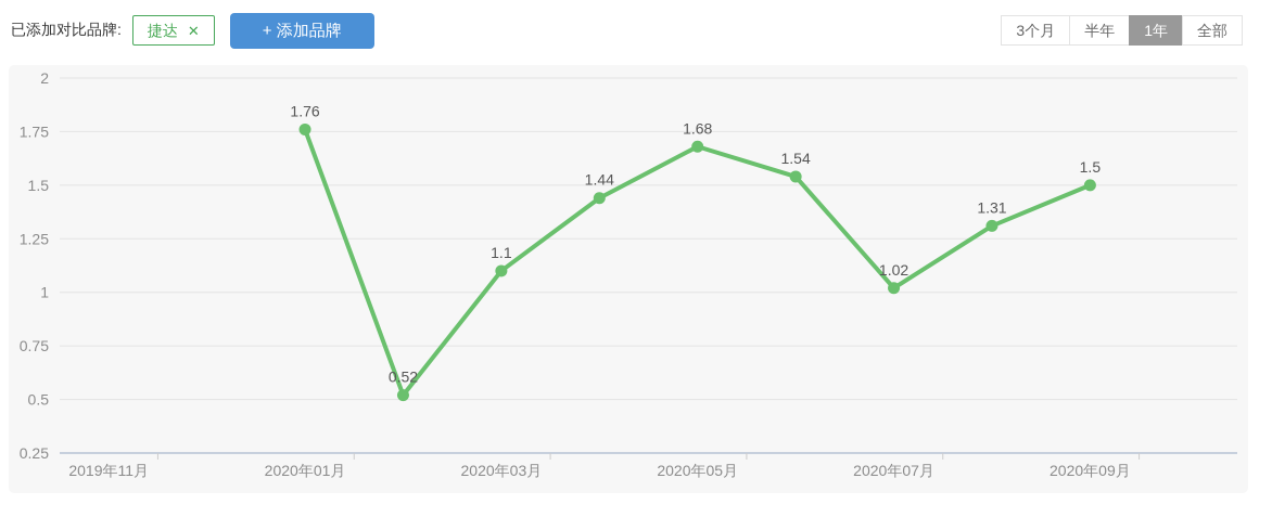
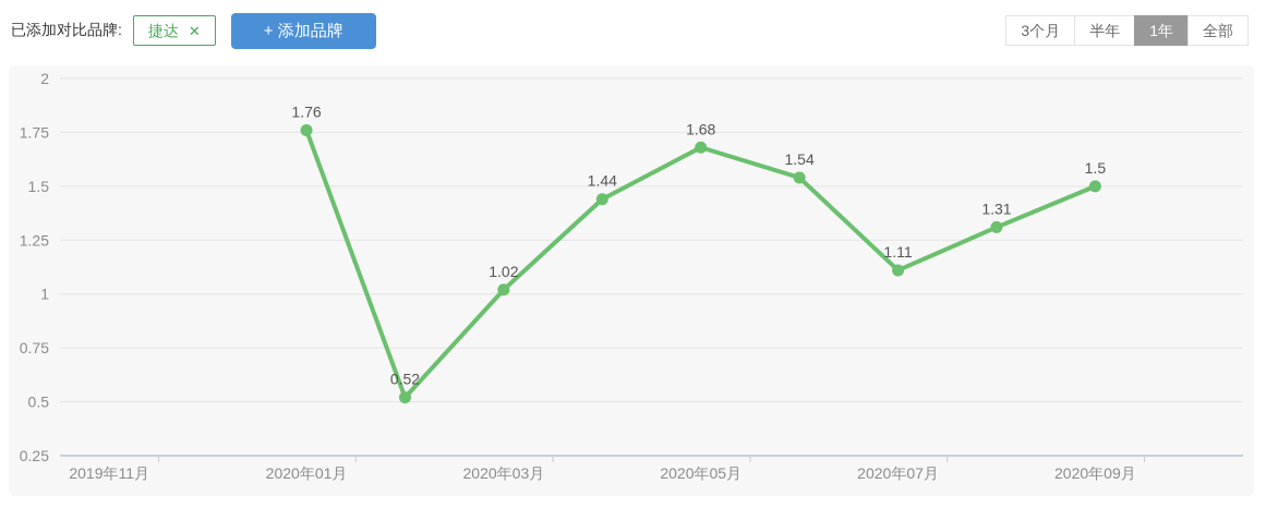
2020年03月: 1.1 -> 1.02
2020年07月: 1.02 -> 1.11
